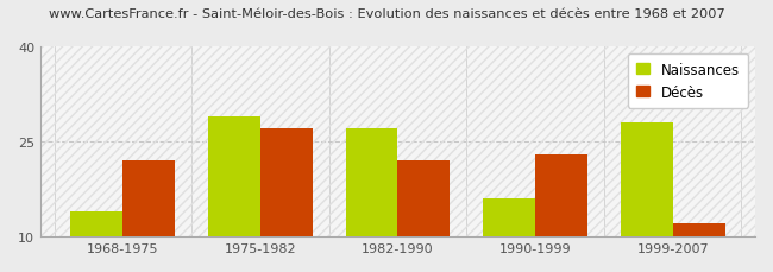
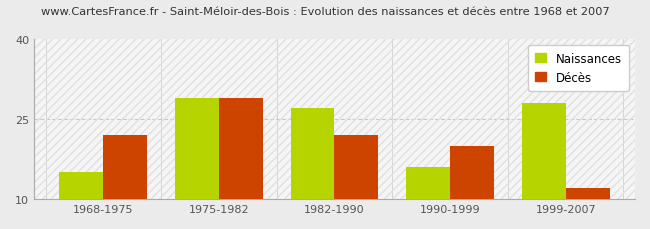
Naissances/1968-1975: 14 -> 15
Décès/1975-1982: 27 -> 29
Décès/1990-1999: 23 -> 20
